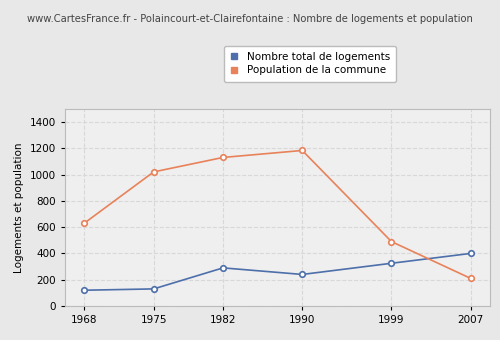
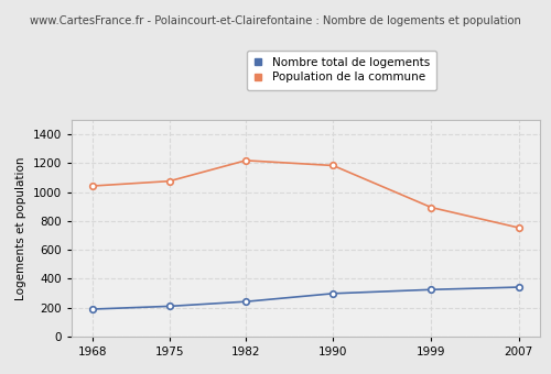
Nombre total de logements/1968: 120 -> 190
Population de la commune/1968: 630 -> 1040
Nombre total de logements/1975: 130 -> 210
Population de la commune/1975: 1020 -> 1080
Nombre total de logements/1982: 290 -> 240
Population de la commune/1982: 1130 -> 1220
Nombre total de logements/1990: 240 -> 300
Population de la commune/1999: 490 -> 890
Nombre total de logements/2007: 400 -> 340
Population de la commune/2007: 210 -> 750
